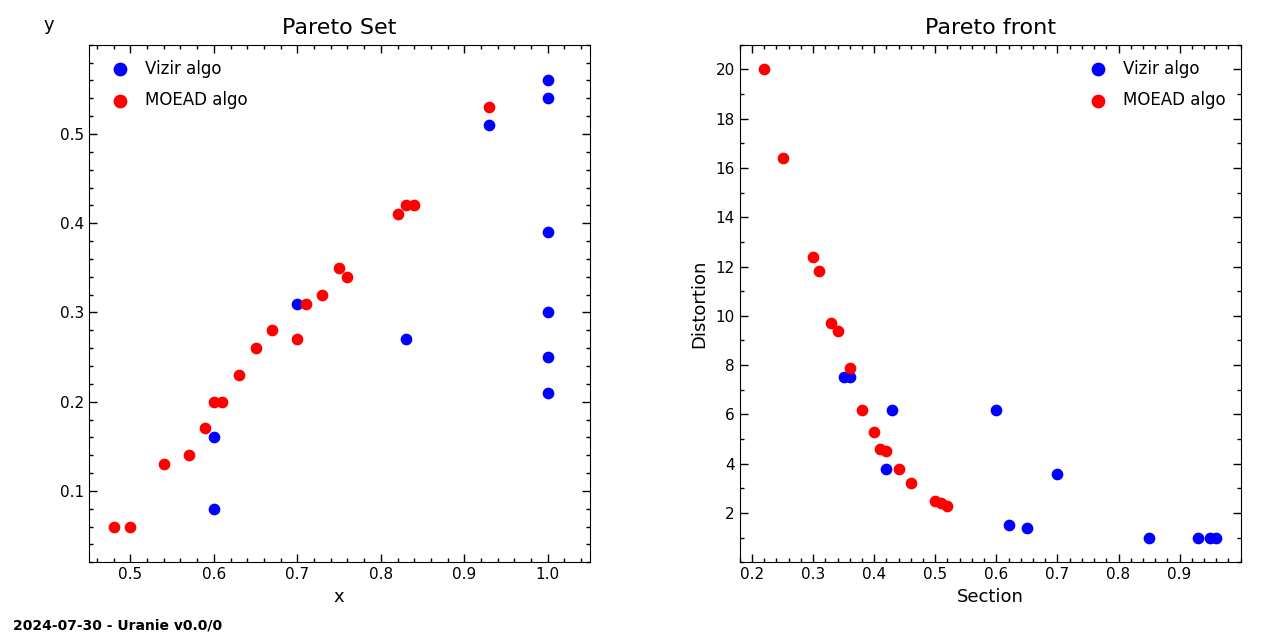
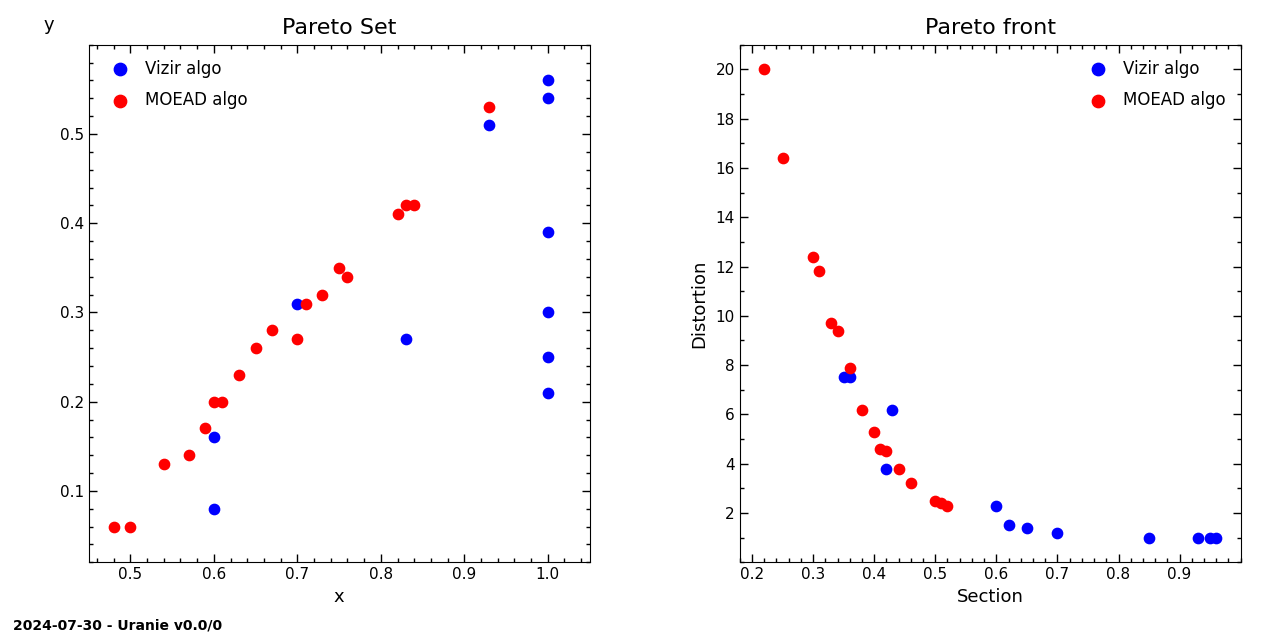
Pareto front/Vizir algo/0.6: 6.2 -> 2.3
Pareto front/Vizir algo/0.7: 3.6 -> 1.2
